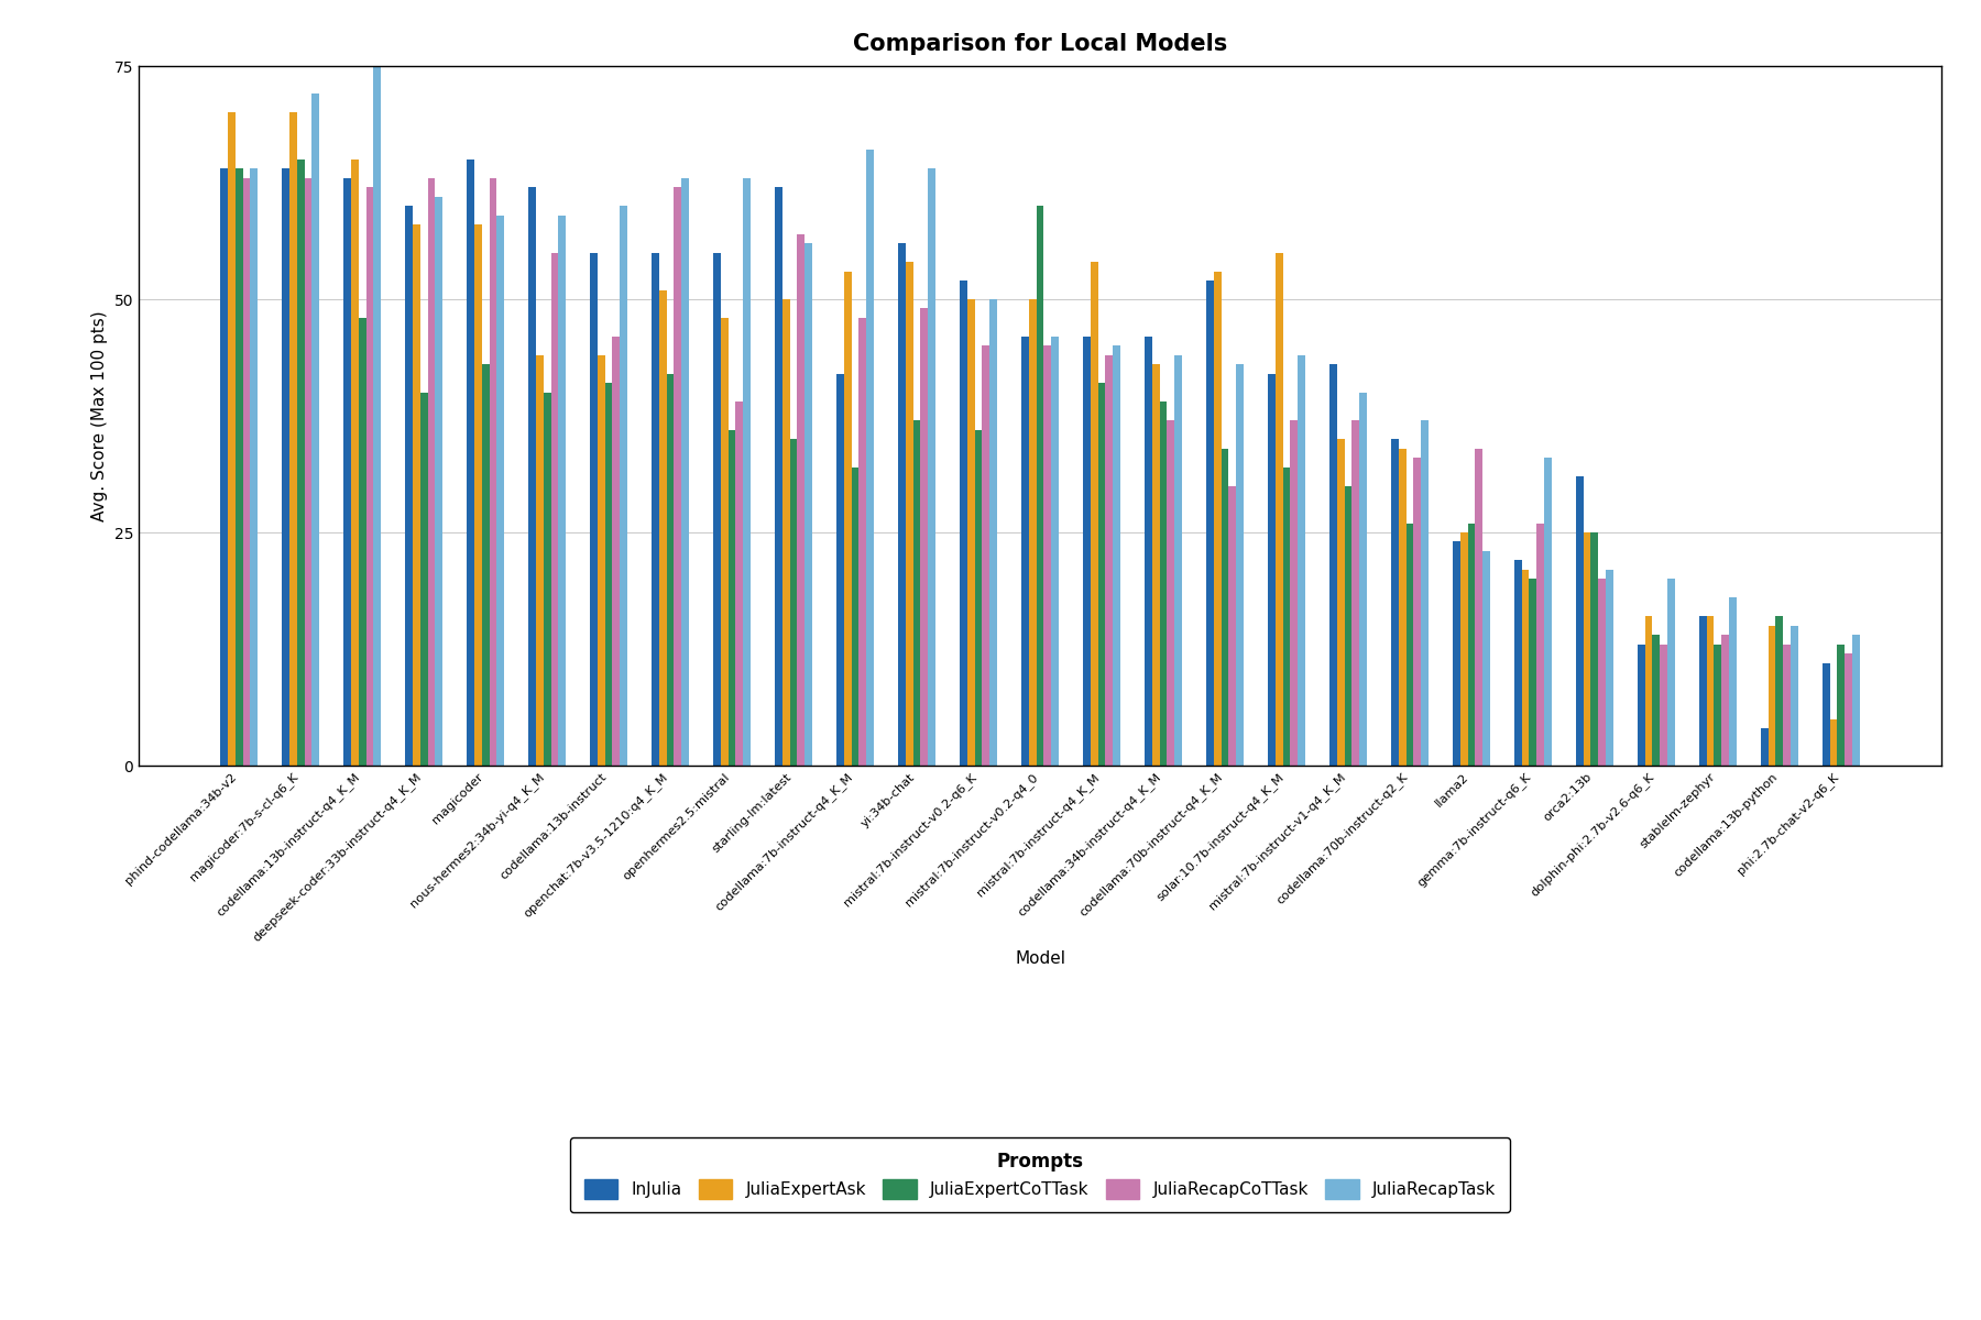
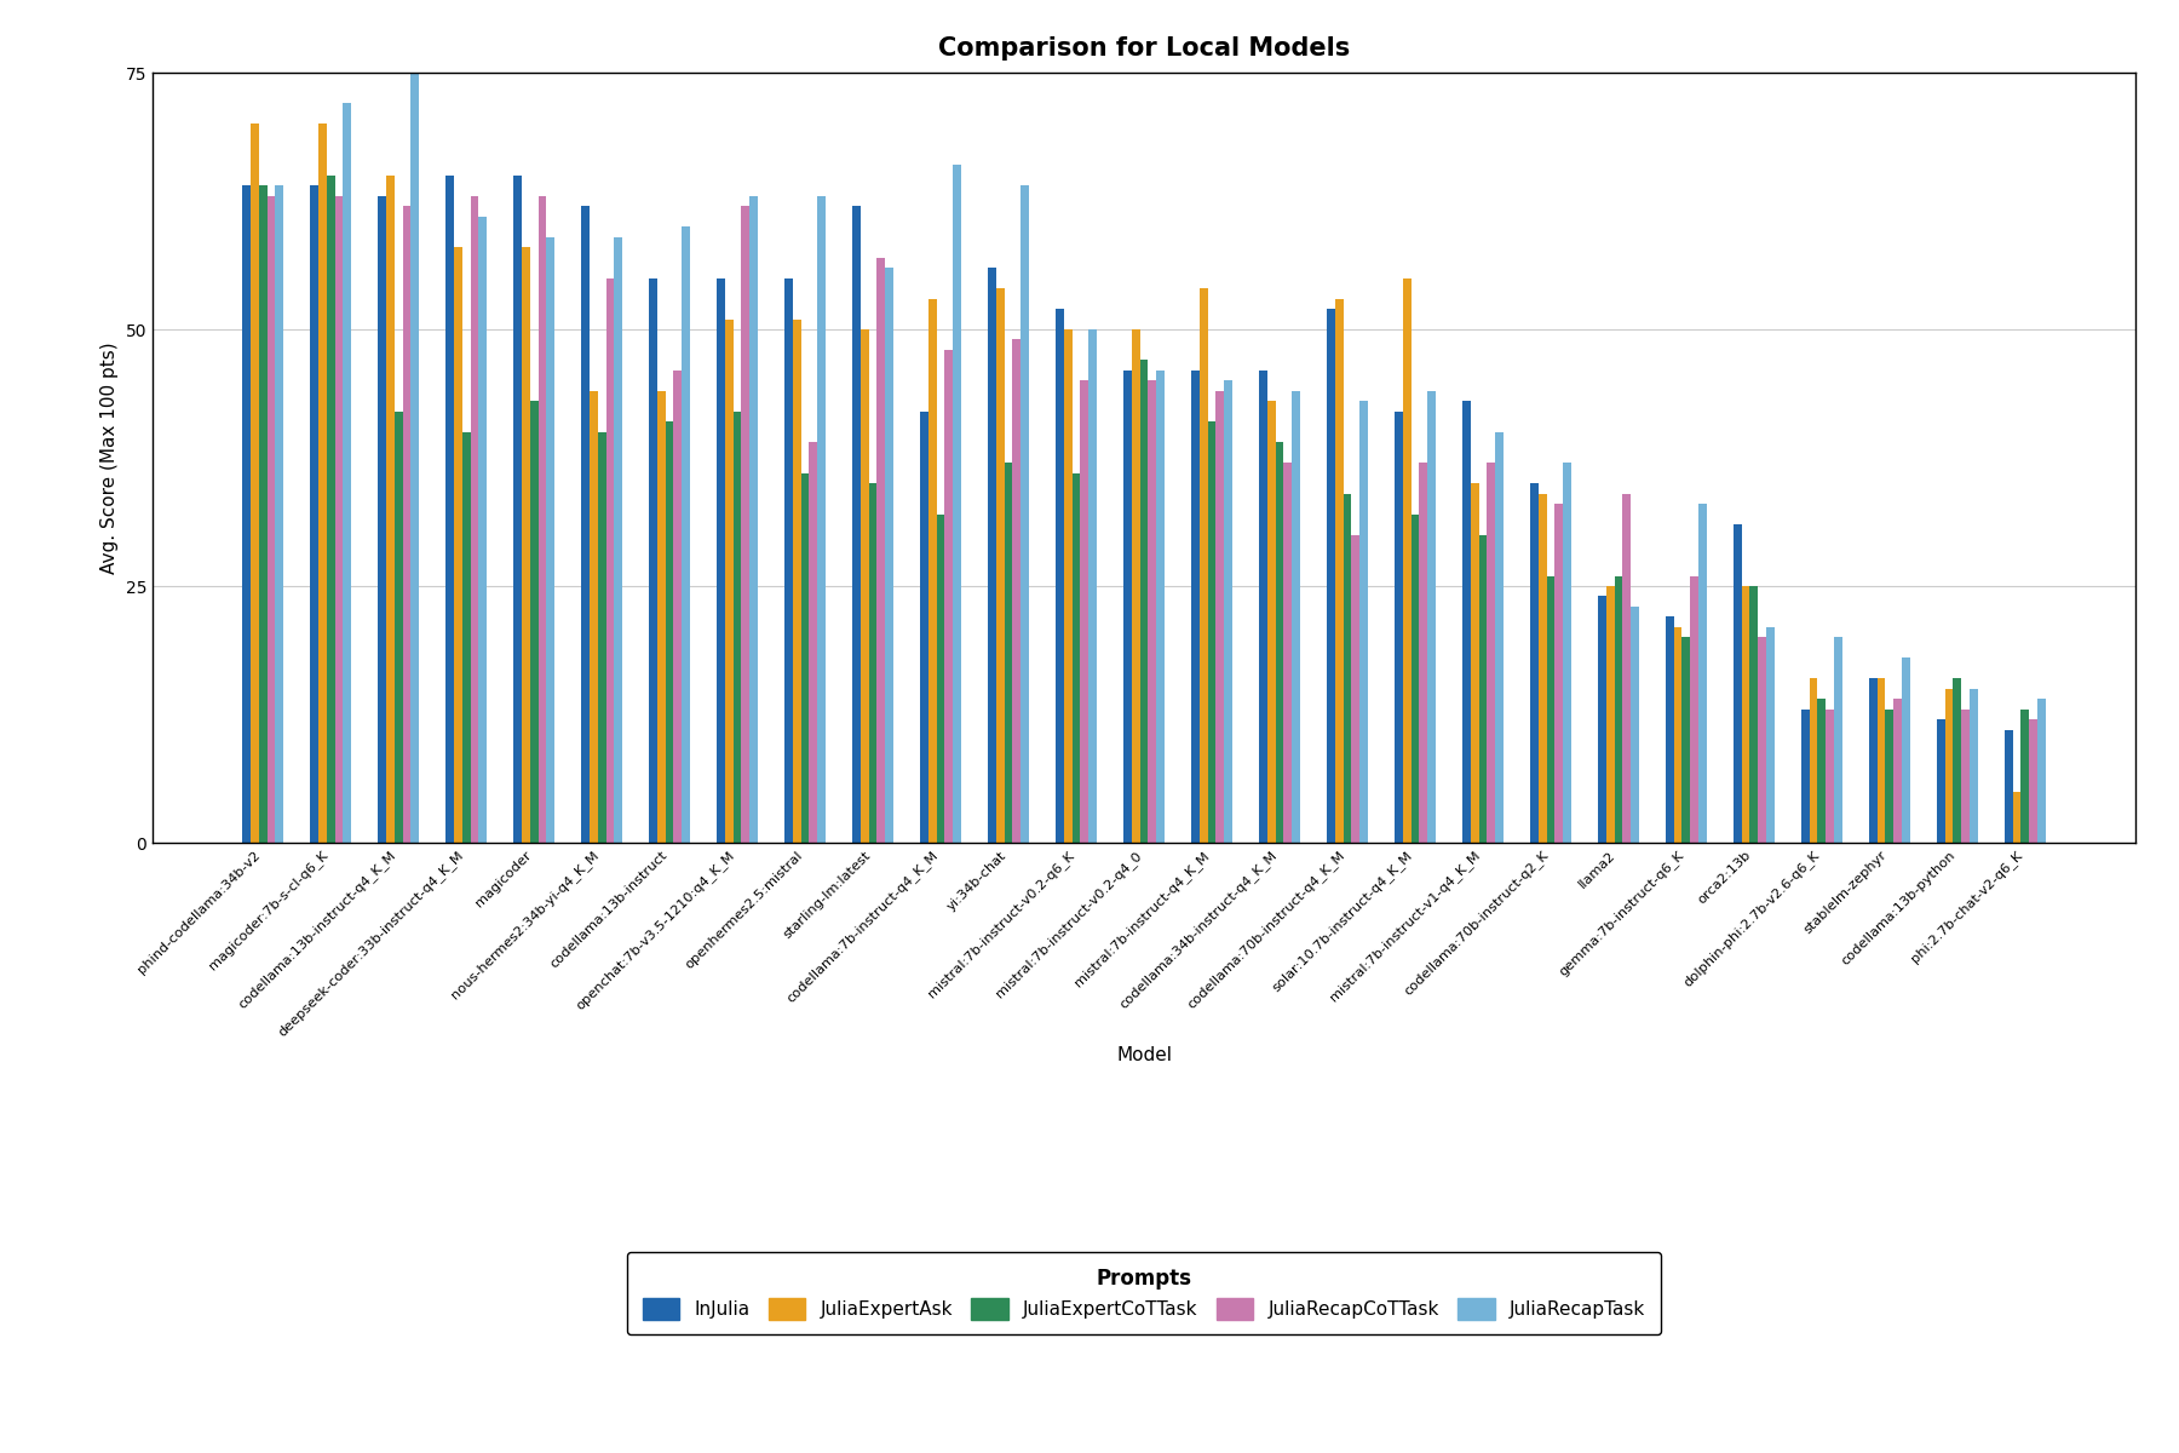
JuliaExpertCoTTask/codellama:13b-instruct-q4_K_M: 48 -> 42
InJulia/deepseek-coder:33b-instruct-q4_K_M: 60 -> 65
JuliaExpertAsk/openhermes2.5:mistral: 48 -> 51
JuliaExpertCoTTask/mistral:7b-instruct-v0.2-q4_0: 60 -> 47
InJulia/codellama:13b-python: 4 -> 12
